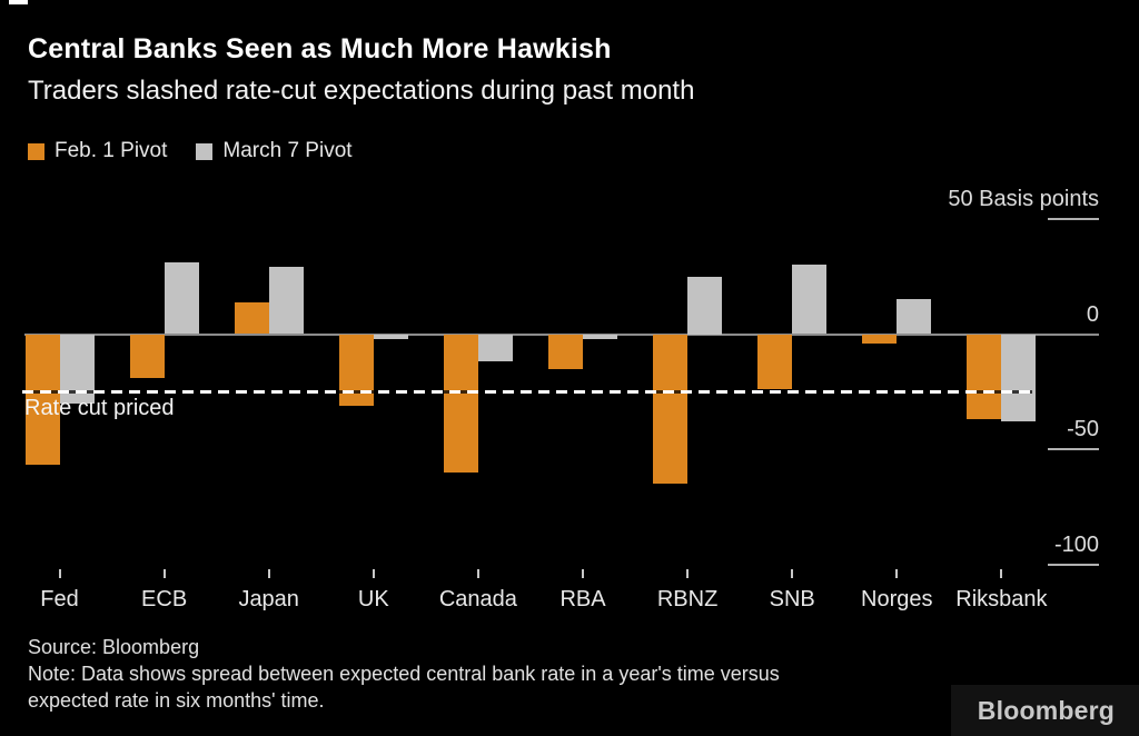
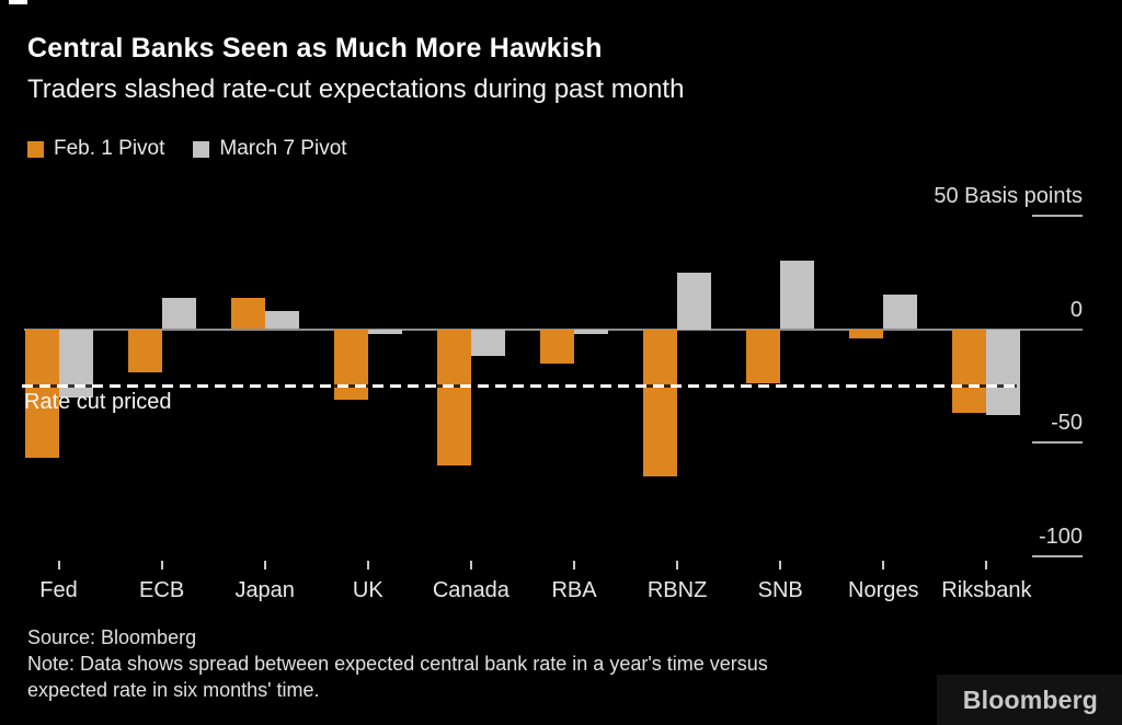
March 7 Pivot/ECB: 31 -> 14
March 7 Pivot/Japan: 29 -> 8
